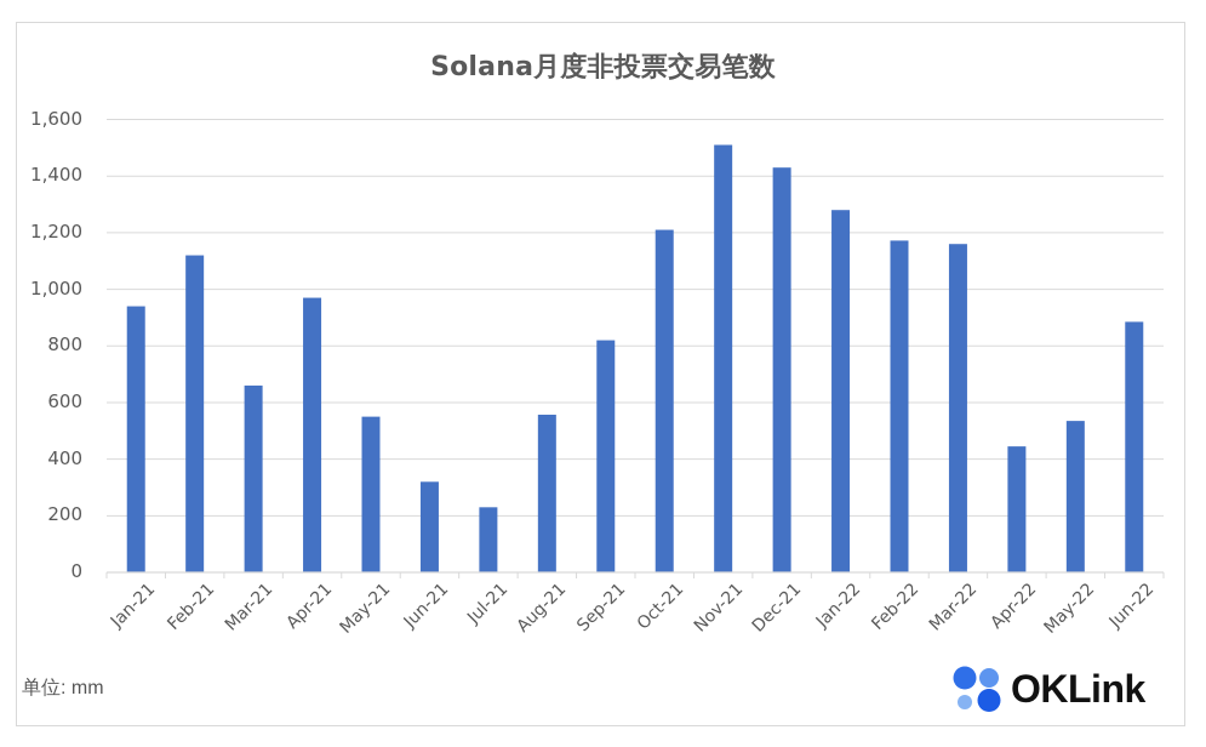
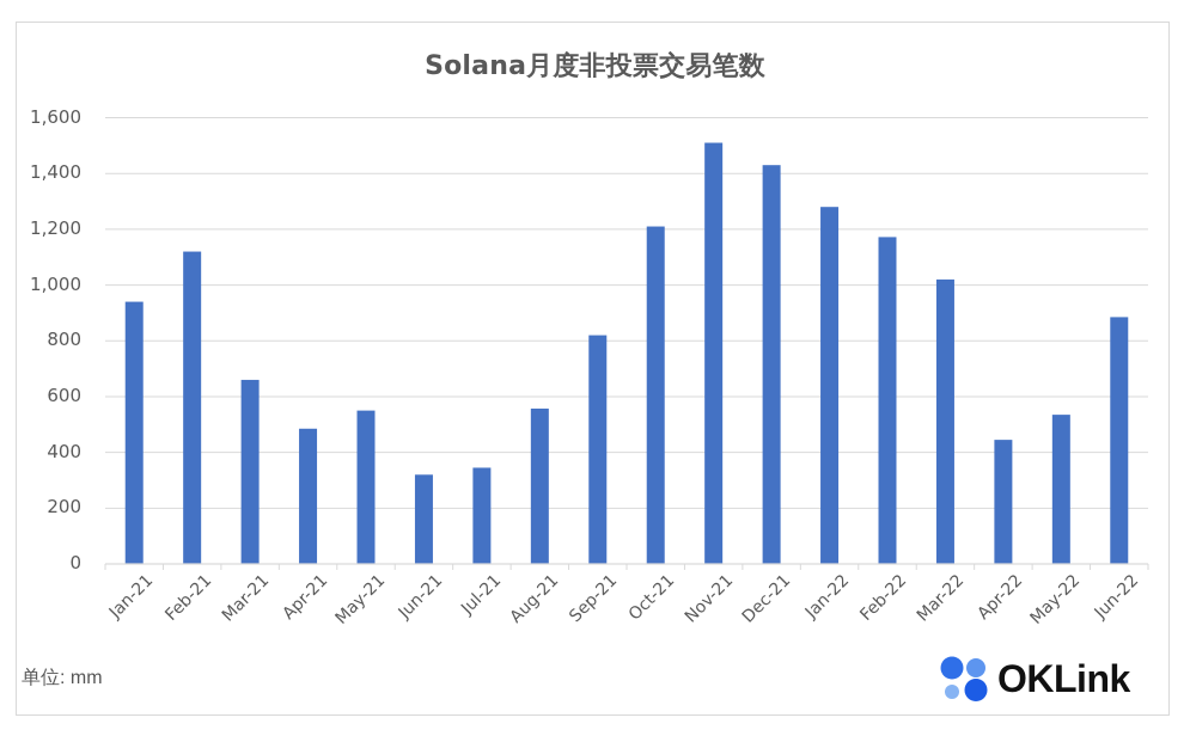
Apr-21: 970 -> 480
Jul-21: 230 -> 340
Mar-22: 1160 -> 1020
